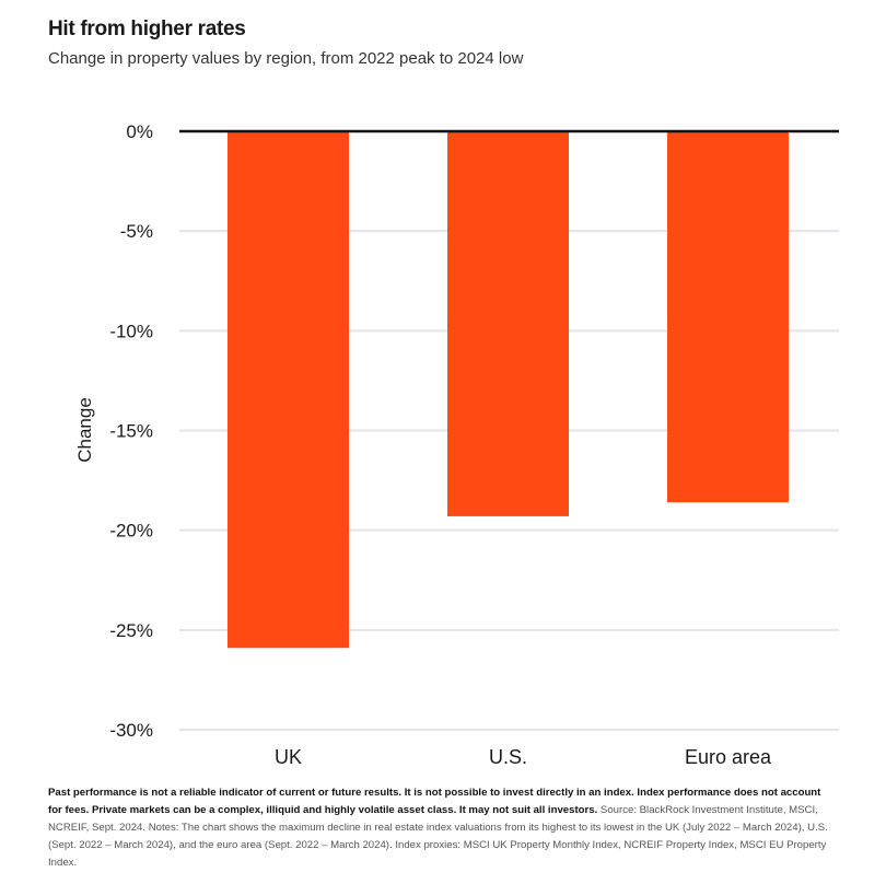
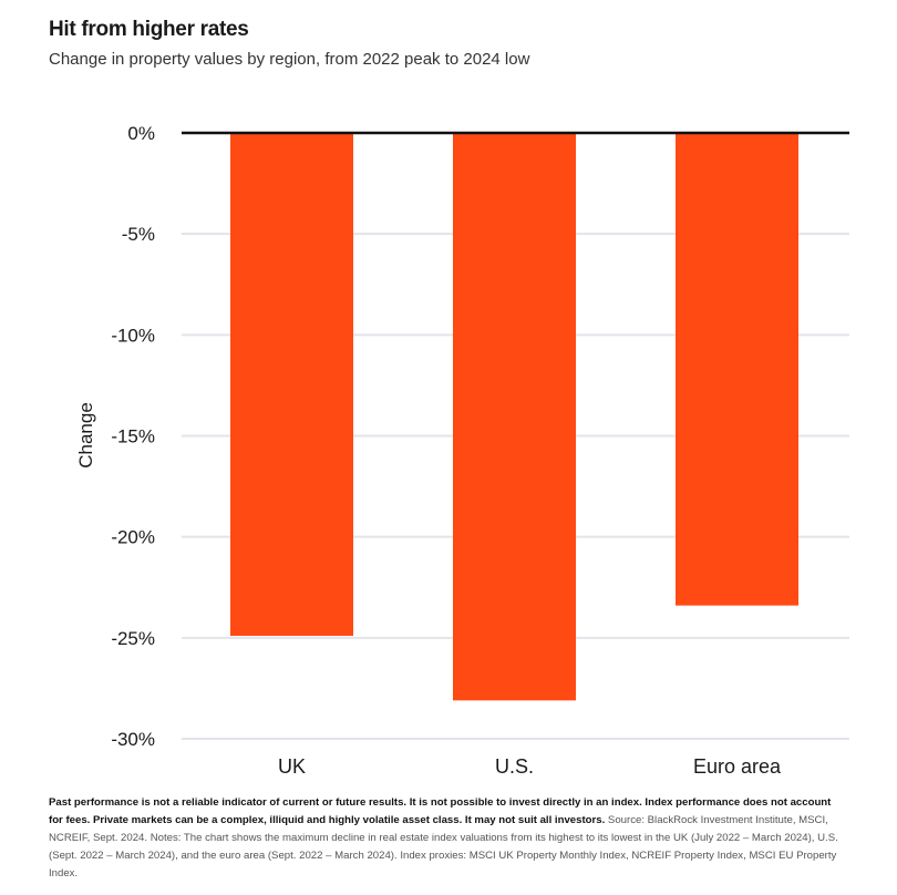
UK: -25.9% -> -24.9%
U.S.: -19.3% -> -28.1%
Euro area: -18.6% -> -23.4%
